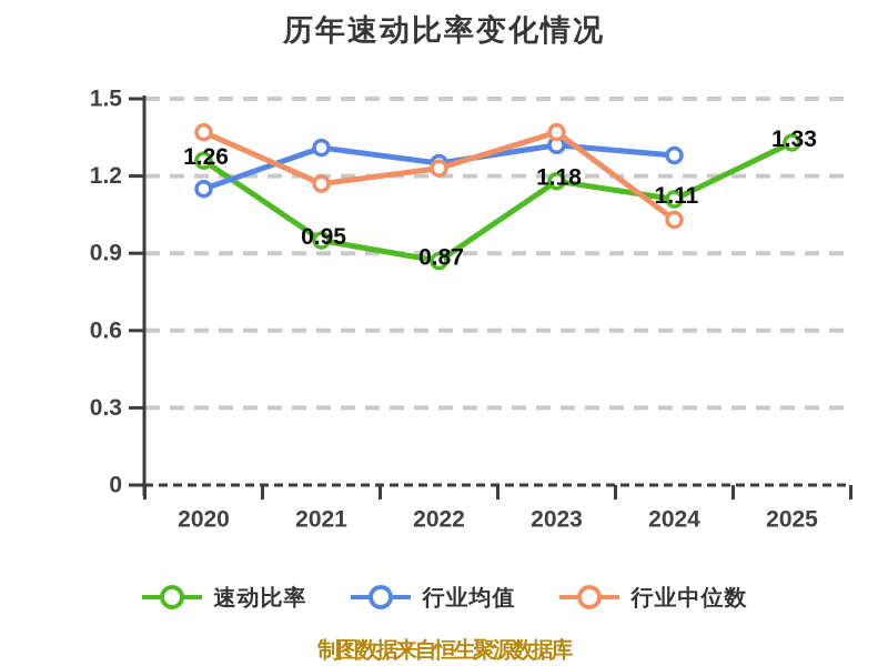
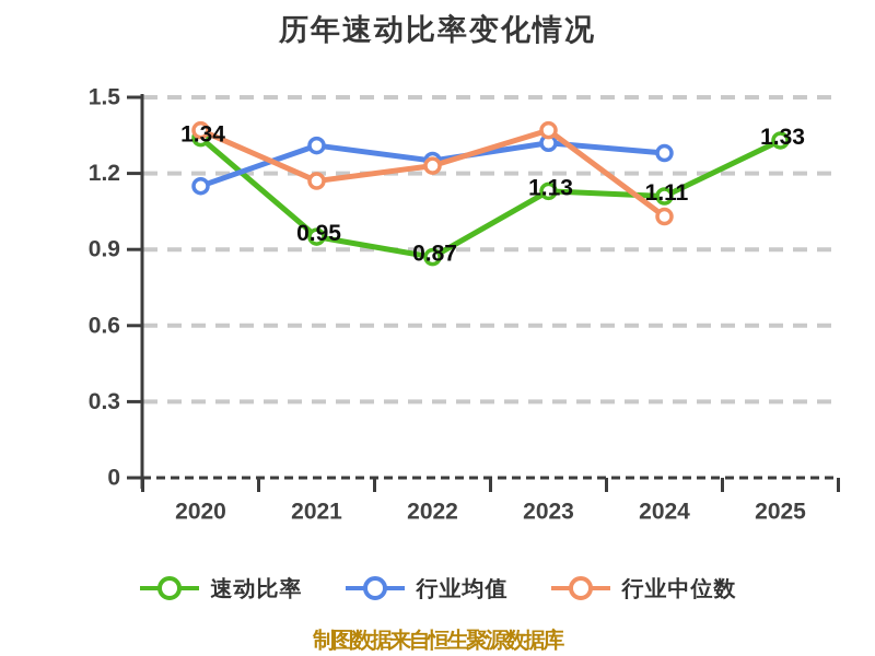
速动比率/2020: 1.26 -> 1.34
速动比率/2023: 1.18 -> 1.13
